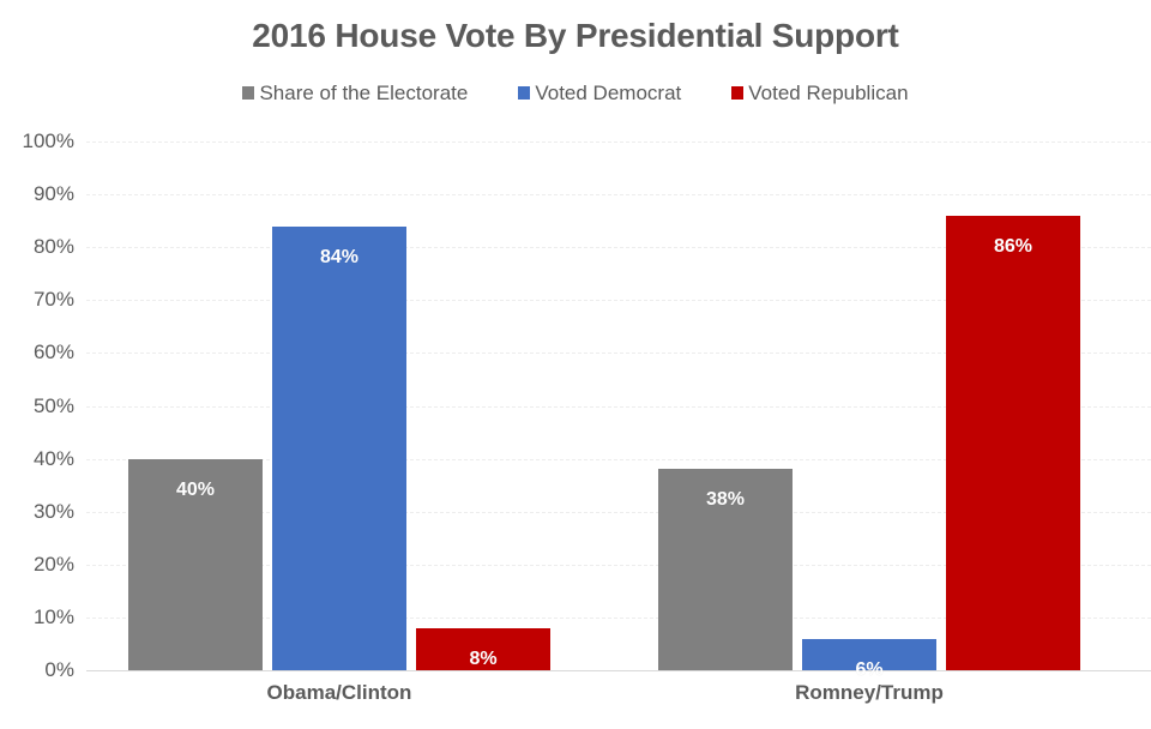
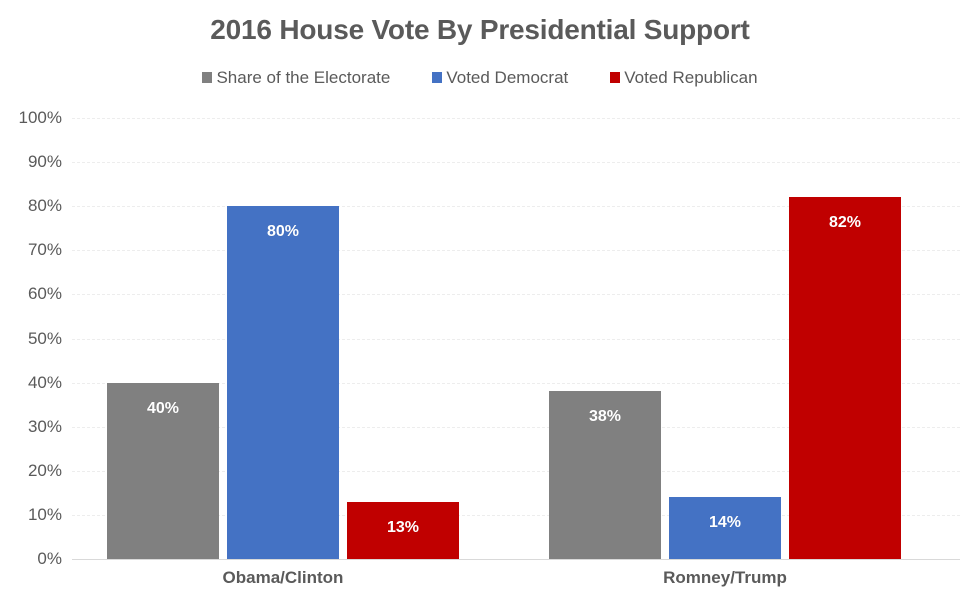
Voted Democrat/Obama/Clinton: 84% -> 80%
Voted Republican/Obama/Clinton: 8% -> 13%
Voted Democrat/Romney/Trump: 6% -> 14%
Voted Republican/Romney/Trump: 86% -> 82%
